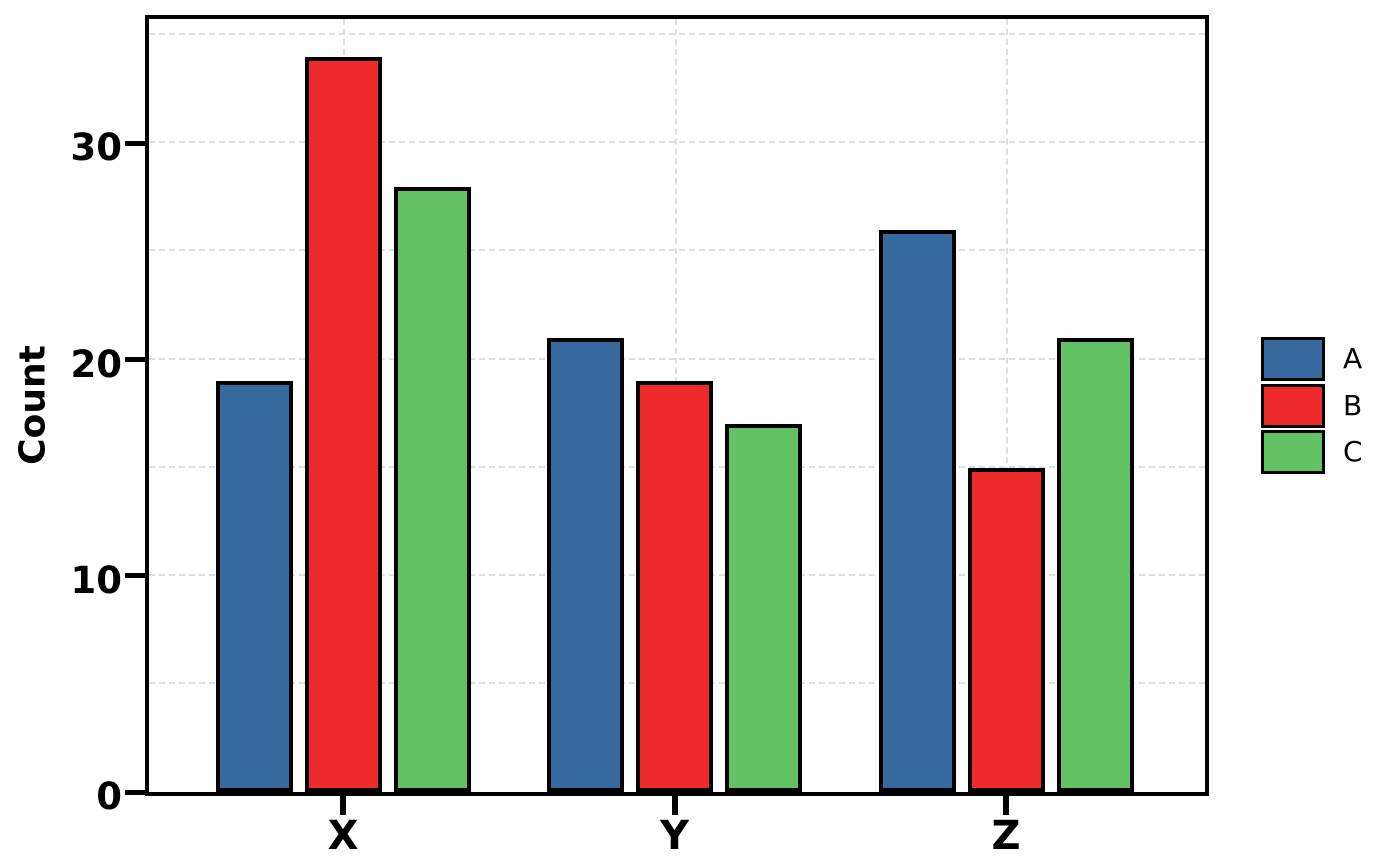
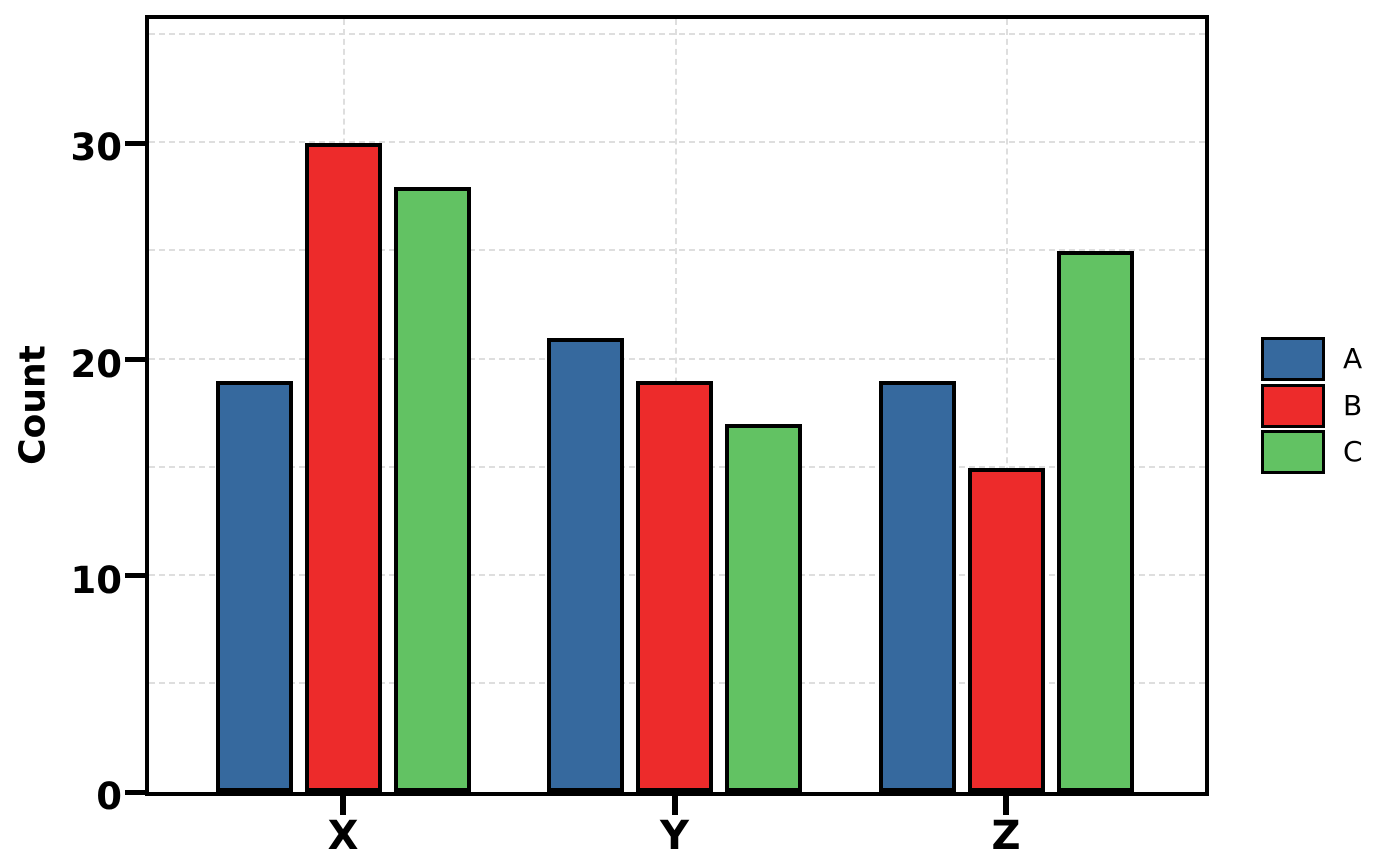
B/X: 34 -> 30
A/Z: 26 -> 19
C/Z: 21 -> 25
